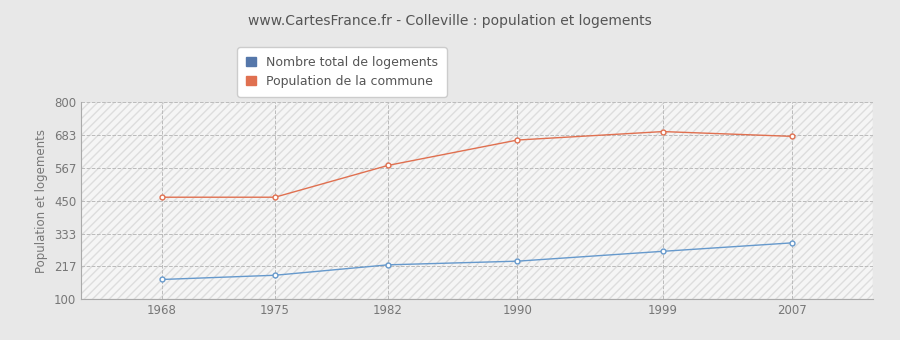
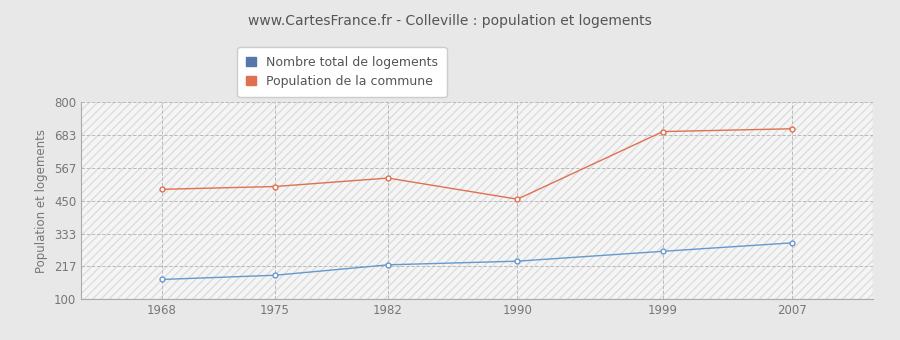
Population de la commune/1968: 462 -> 490
Population de la commune/1975: 462 -> 500
Population de la commune/1982: 575 -> 530
Population de la commune/1990: 665 -> 455
Population de la commune/2007: 678 -> 705
